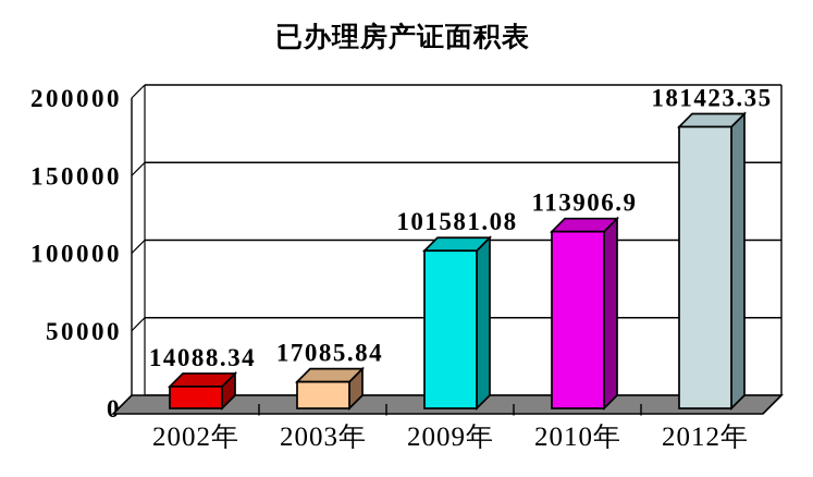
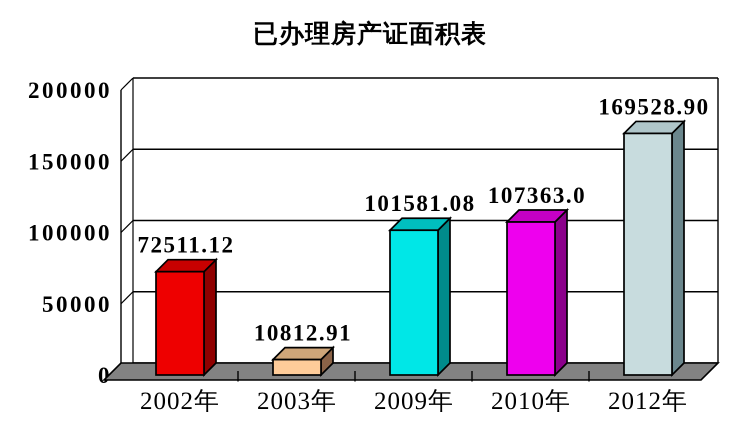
2002年: 14088.34 -> 72511.12
2003年: 17085.84 -> 10812.91
2010年: 113906.9 -> 107363.0
2012年: 181423.35 -> 169528.90
